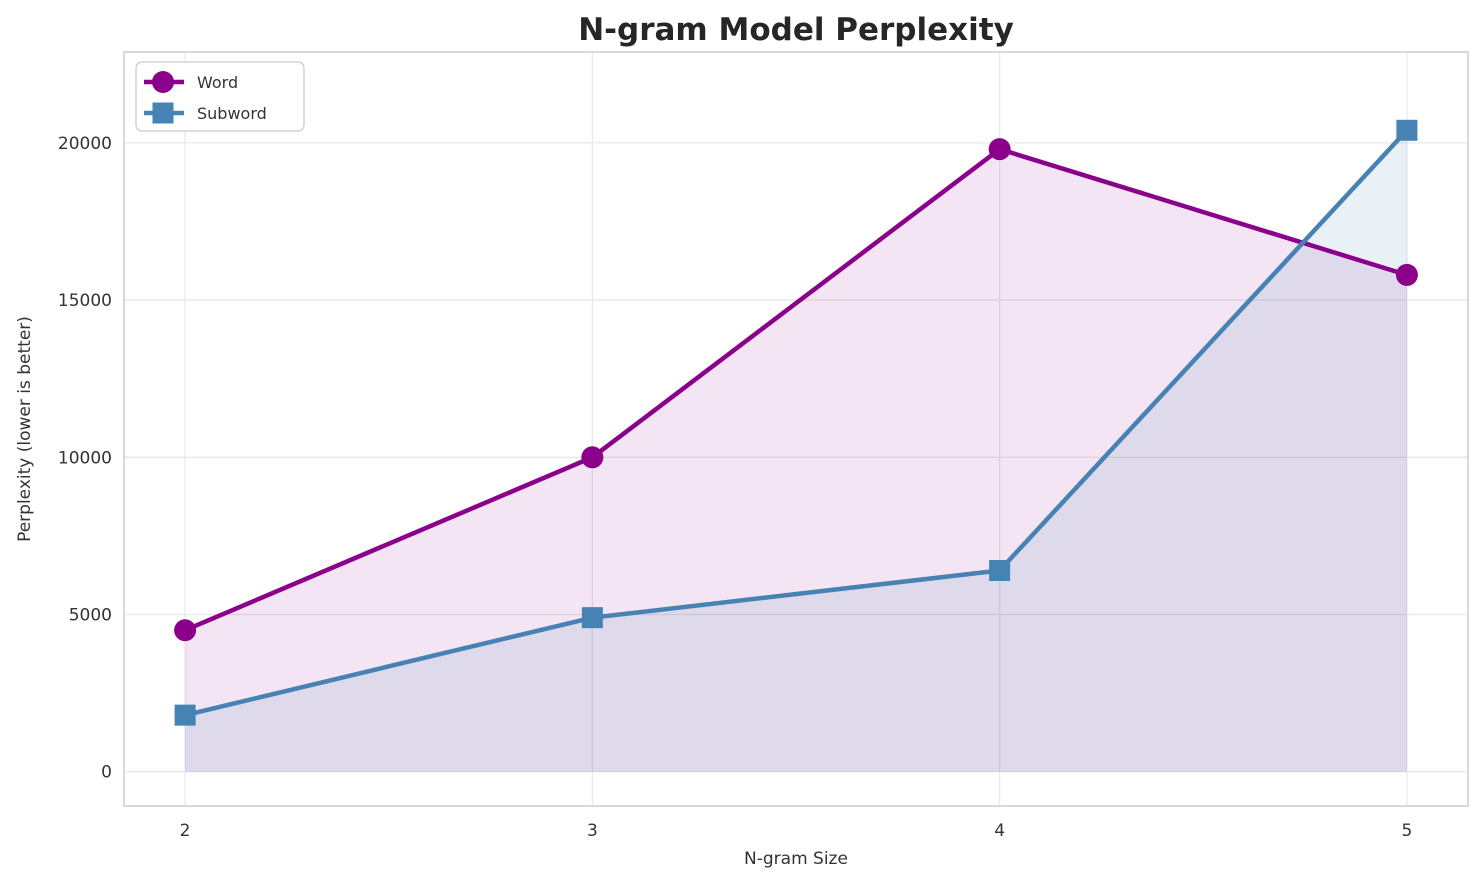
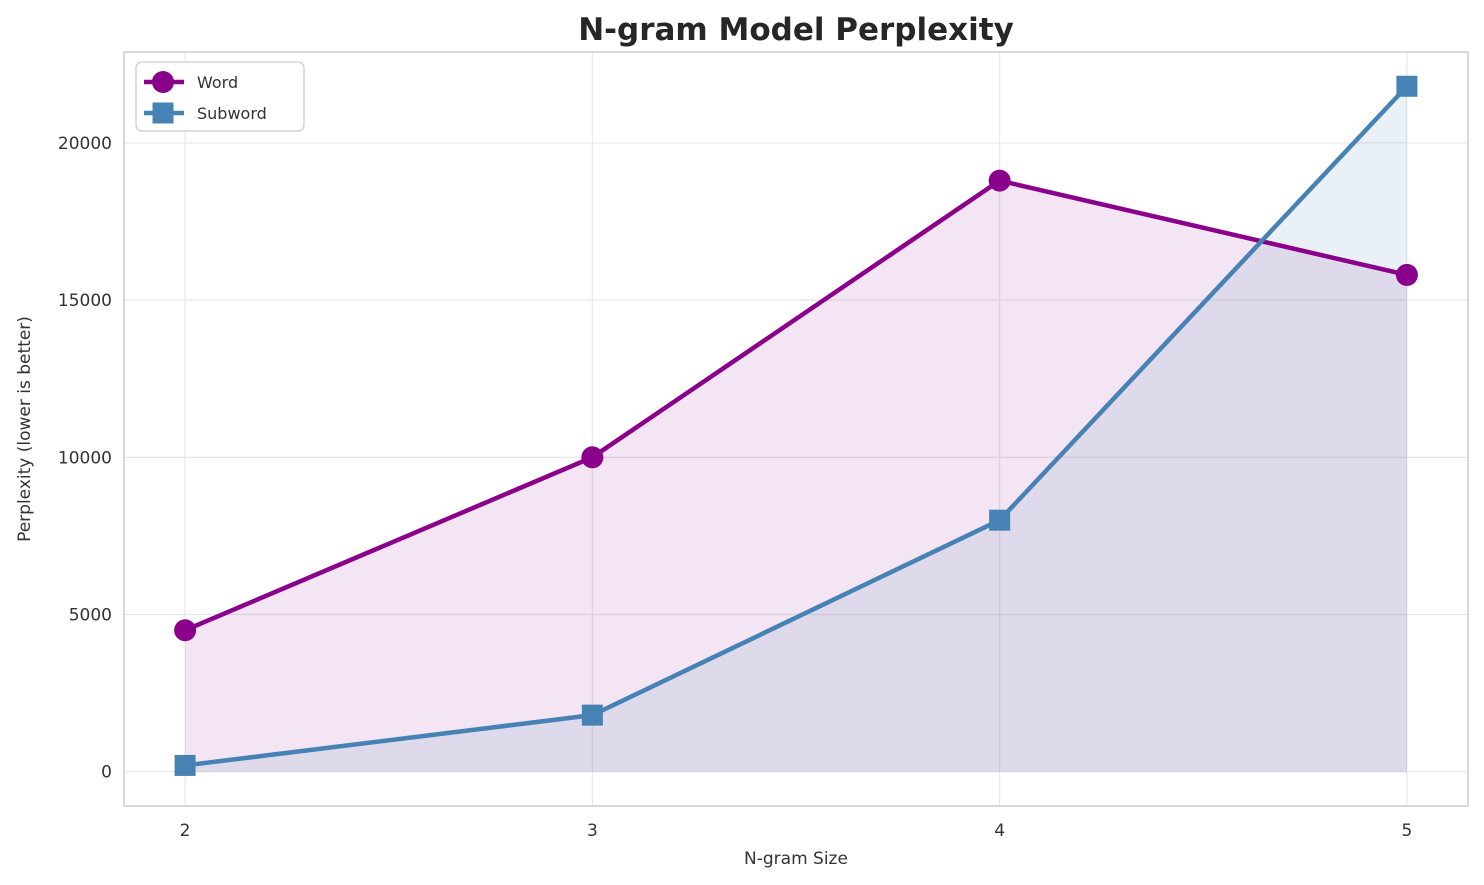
Subword/2: 1800 -> 200
Subword/3: 4900 -> 1800
Word/4: 19800 -> 18800
Subword/4: 6400 -> 8000
Subword/5: 20400 -> 21800
